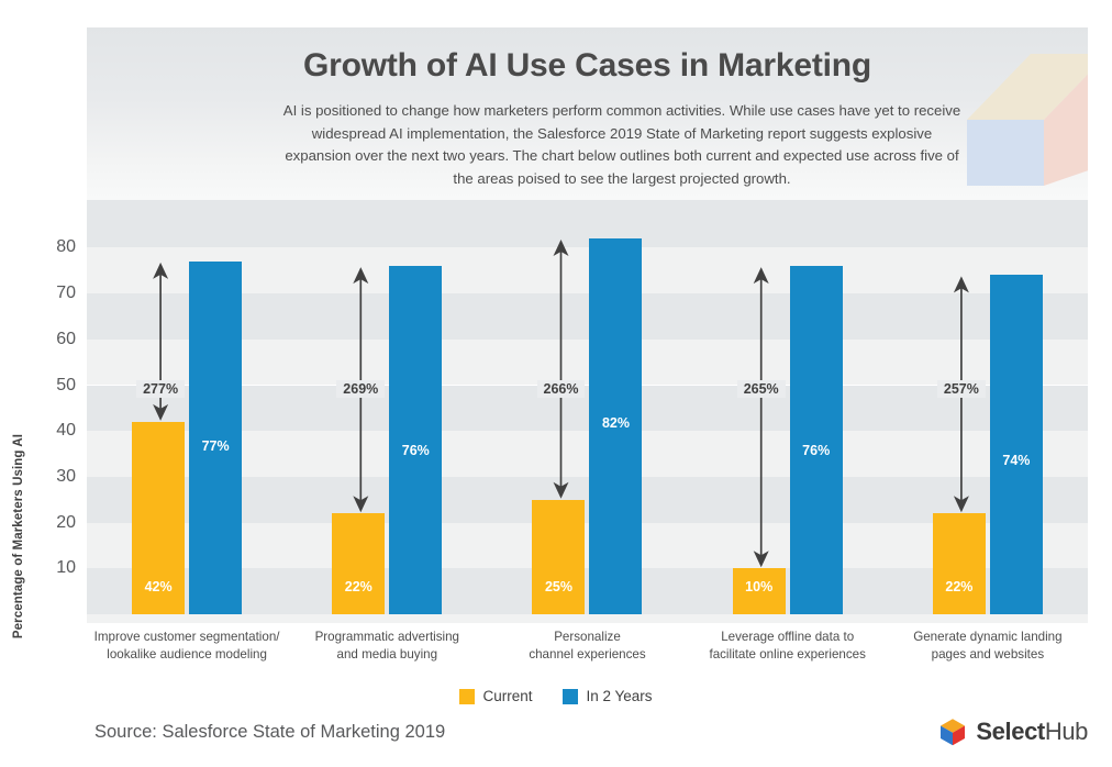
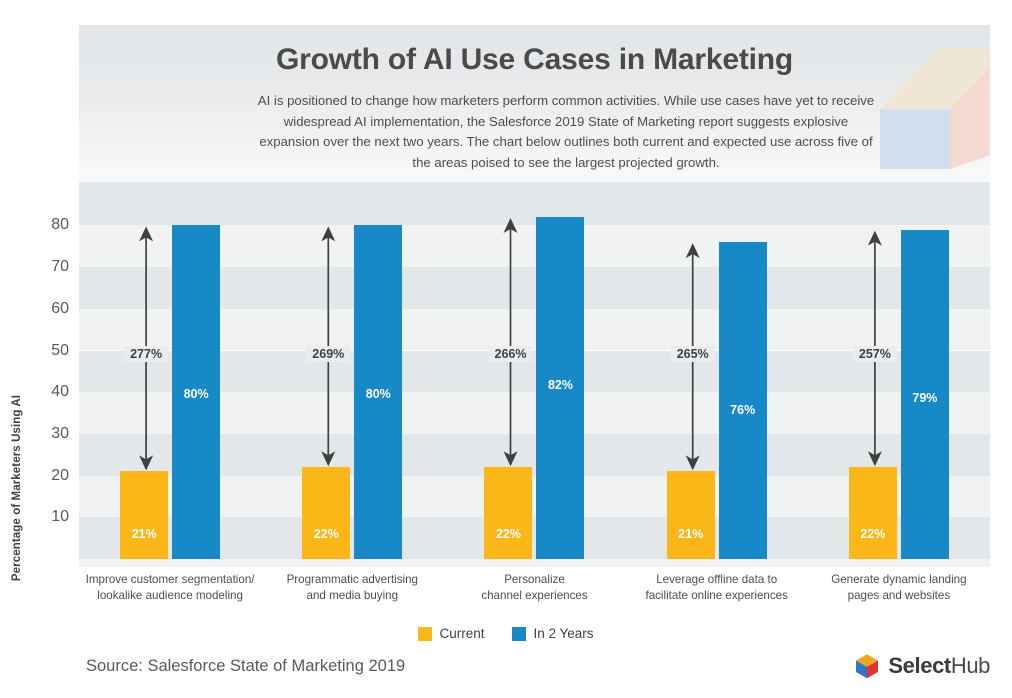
Current/Improve customer segmentation/ lookalike audience modeling: 42% -> 21%
In 2 Years/Improve customer segmentation/ lookalike audience modeling: 77% -> 80%
In 2 Years/Programmatic advertising and media buying: 76% -> 80%
Current/Personalize channel experiences: 25% -> 22%
Current/Leverage offline data to facilitate online experiences: 10% -> 21%
In 2 Years/Generate dynamic landing pages and websites: 74% -> 79%
